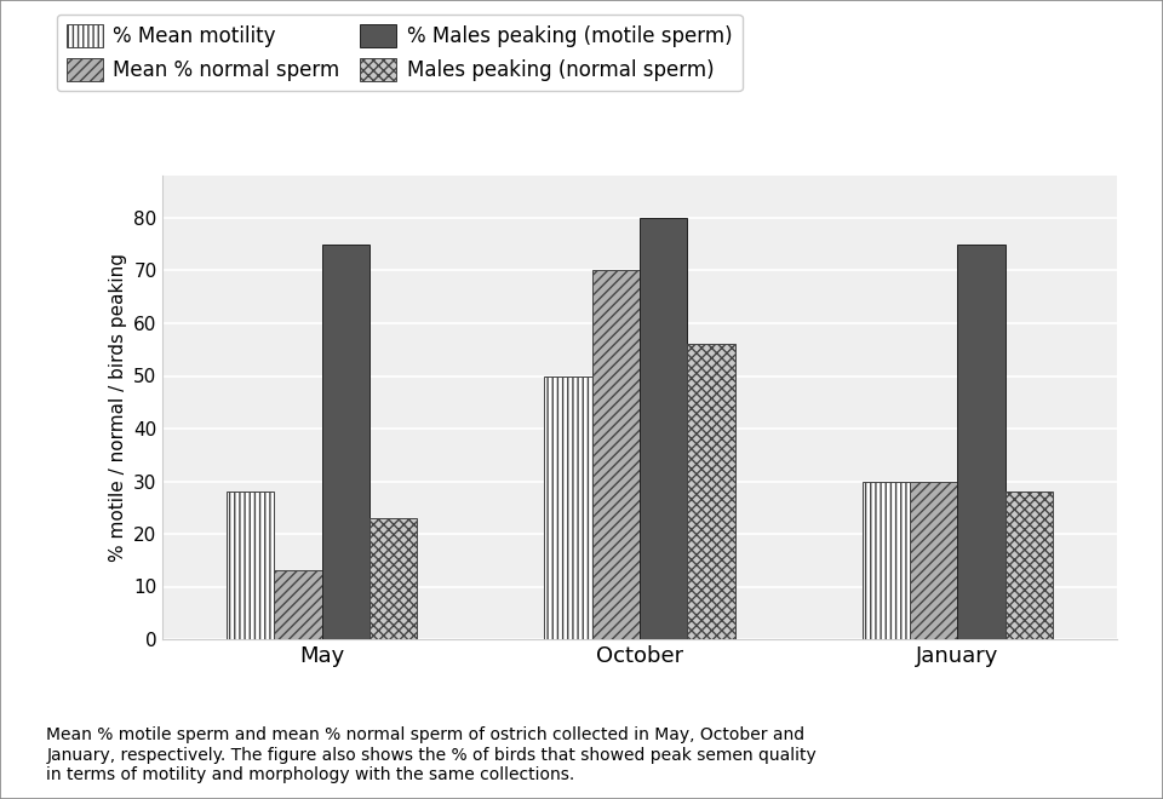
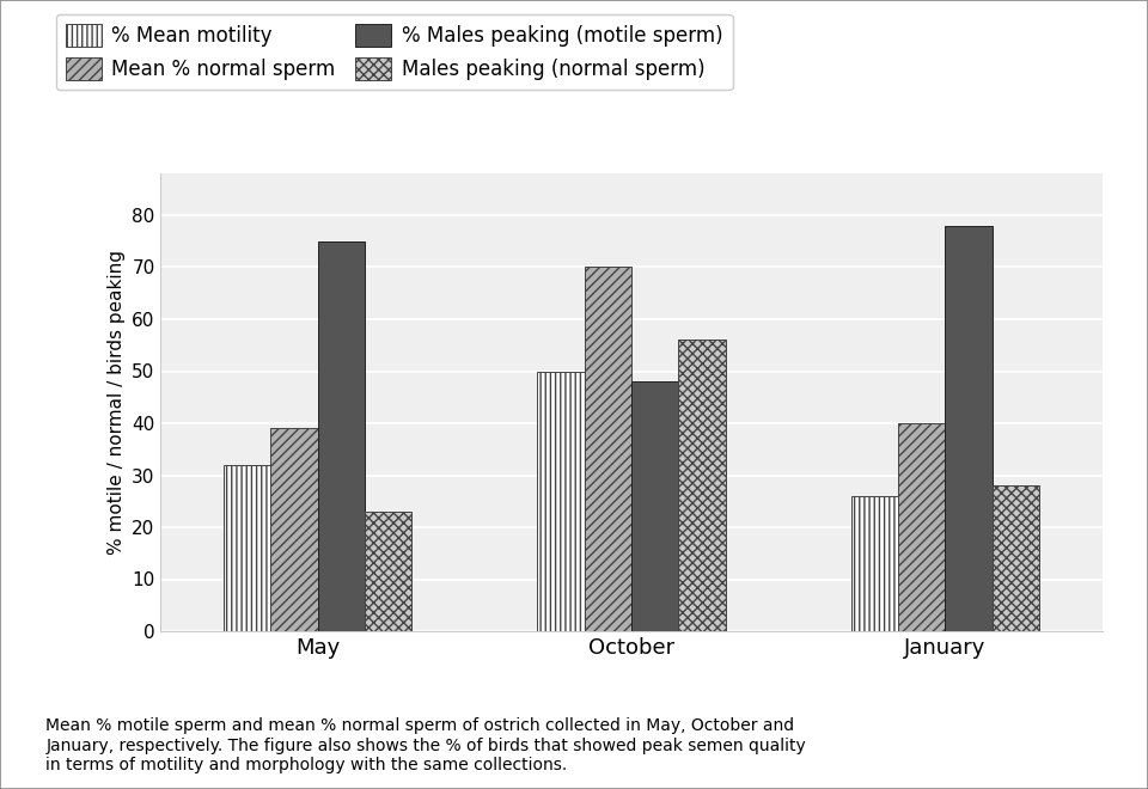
% Mean motility/May: 28 -> 32
Mean % normal sperm/May: 13 -> 39
% Males peaking (motile sperm)/October: 80 -> 48
% Mean motility/January: 30 -> 26
Mean % normal sperm/January: 30 -> 40
% Males peaking (motile sperm)/January: 75 -> 78
